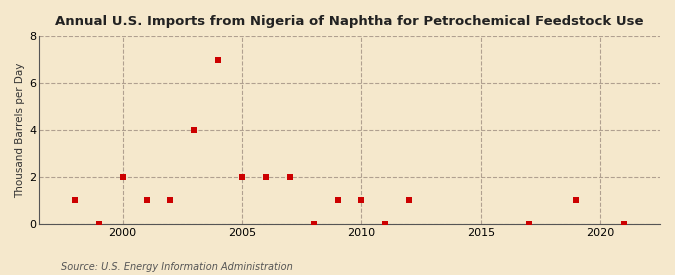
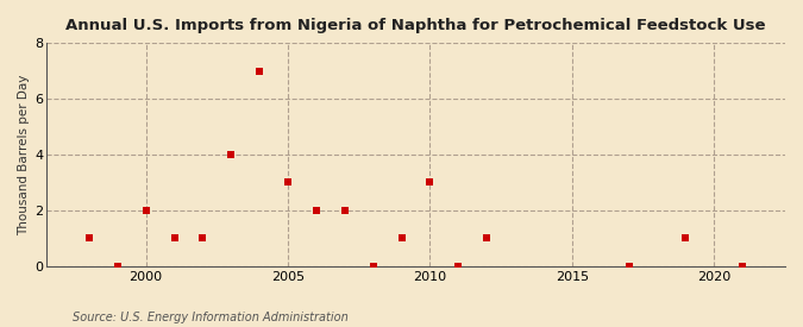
2005: 2 -> 3
2010: 1 -> 3
